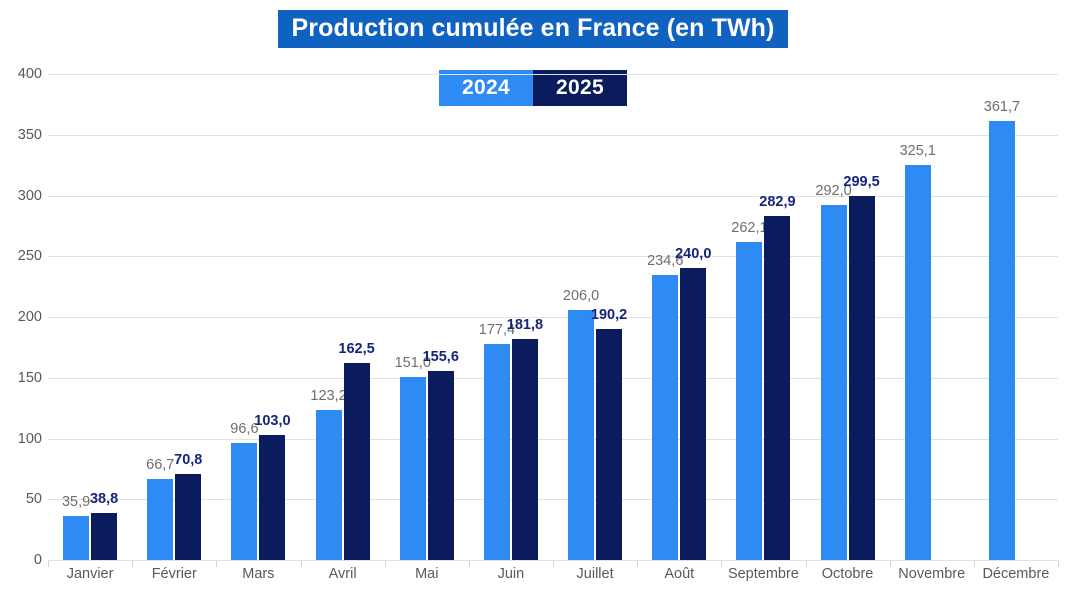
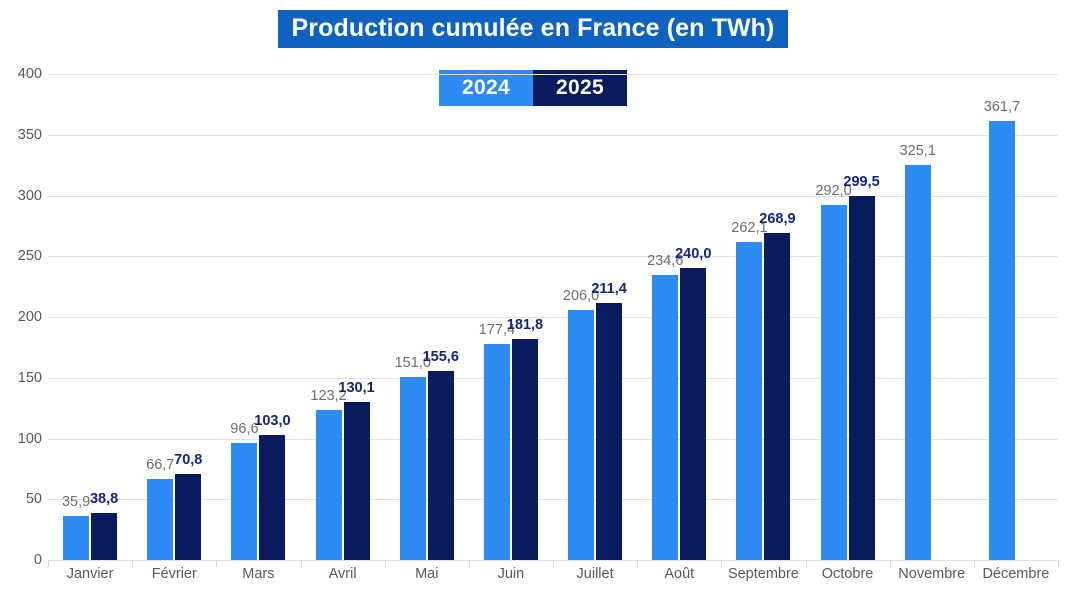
2025/Avril: 162,5 -> 130,1
2025/Juillet: 190,2 -> 211,4
2025/Septembre: 282,9 -> 268,9
